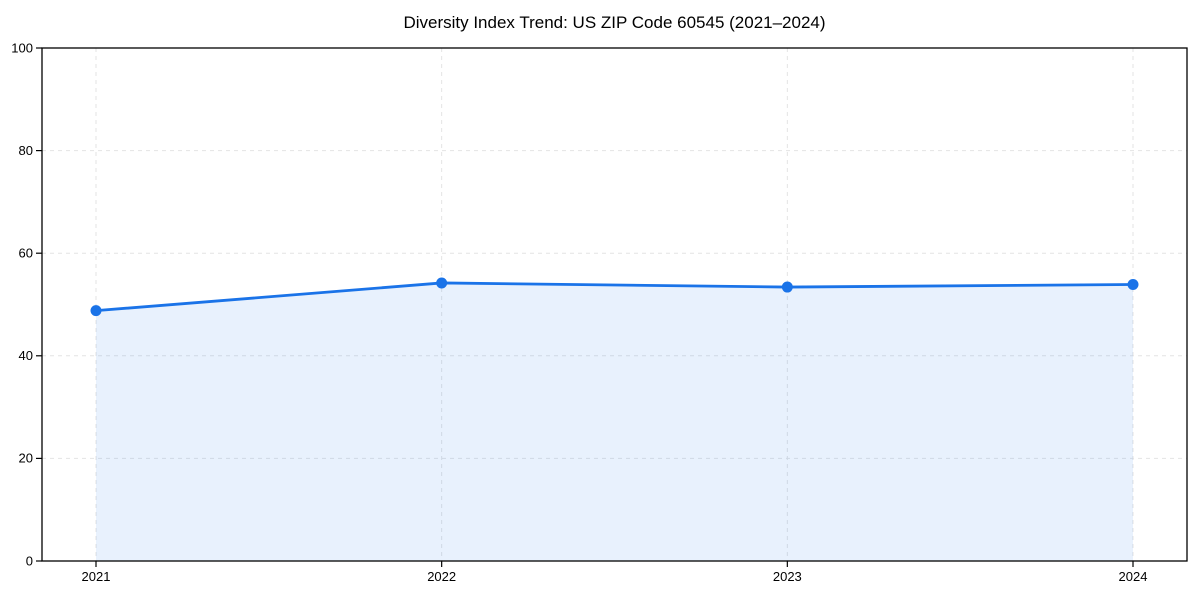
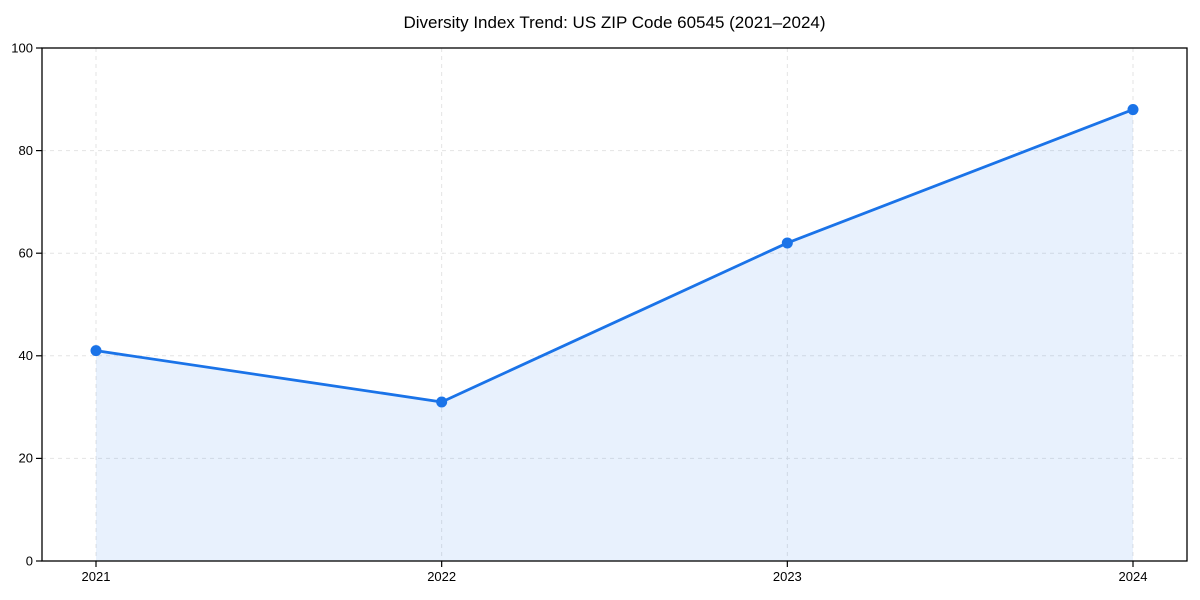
2021: 49 -> 41
2022: 54 -> 31
2023: 53 -> 62
2024: 54 -> 88
